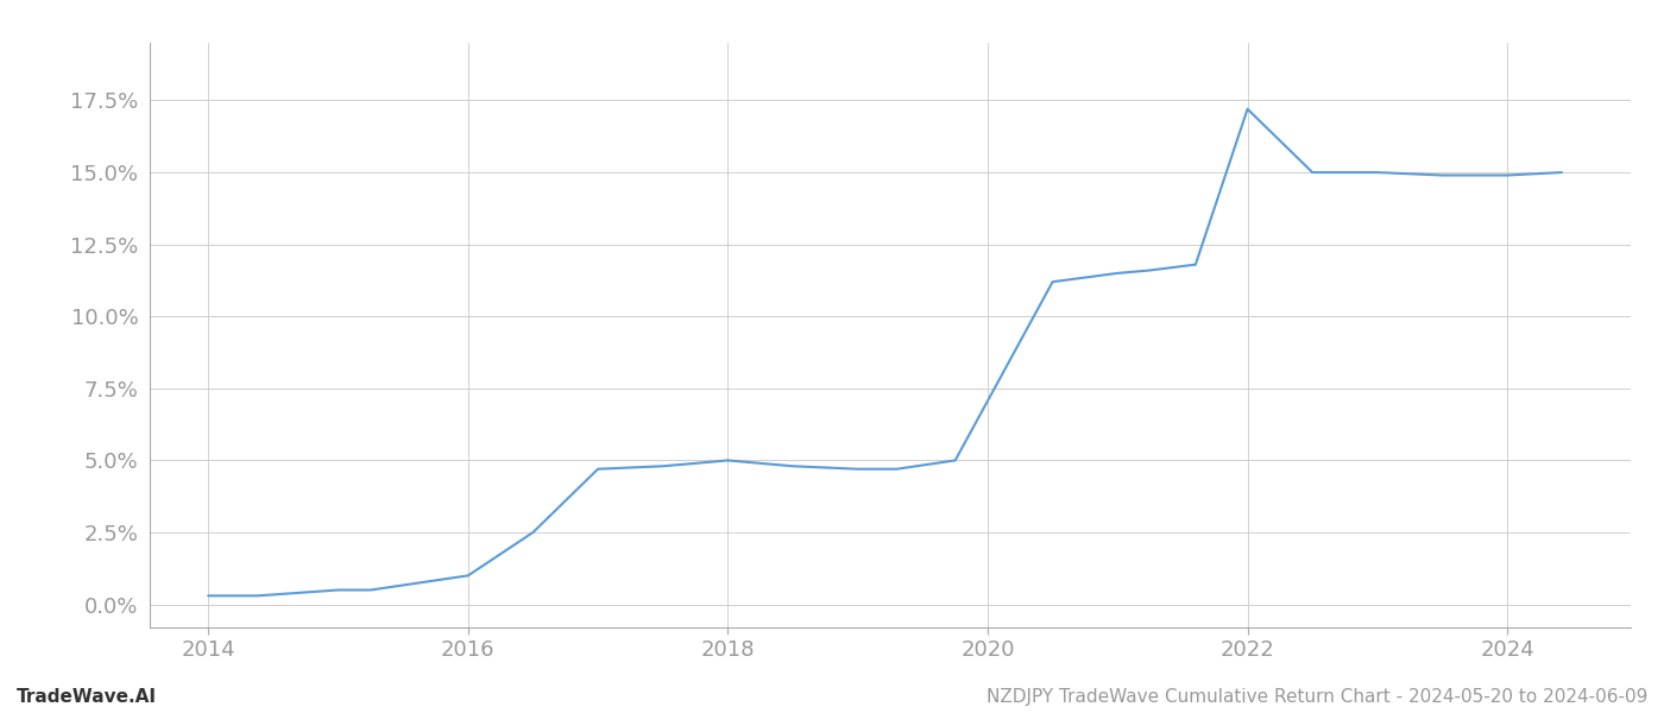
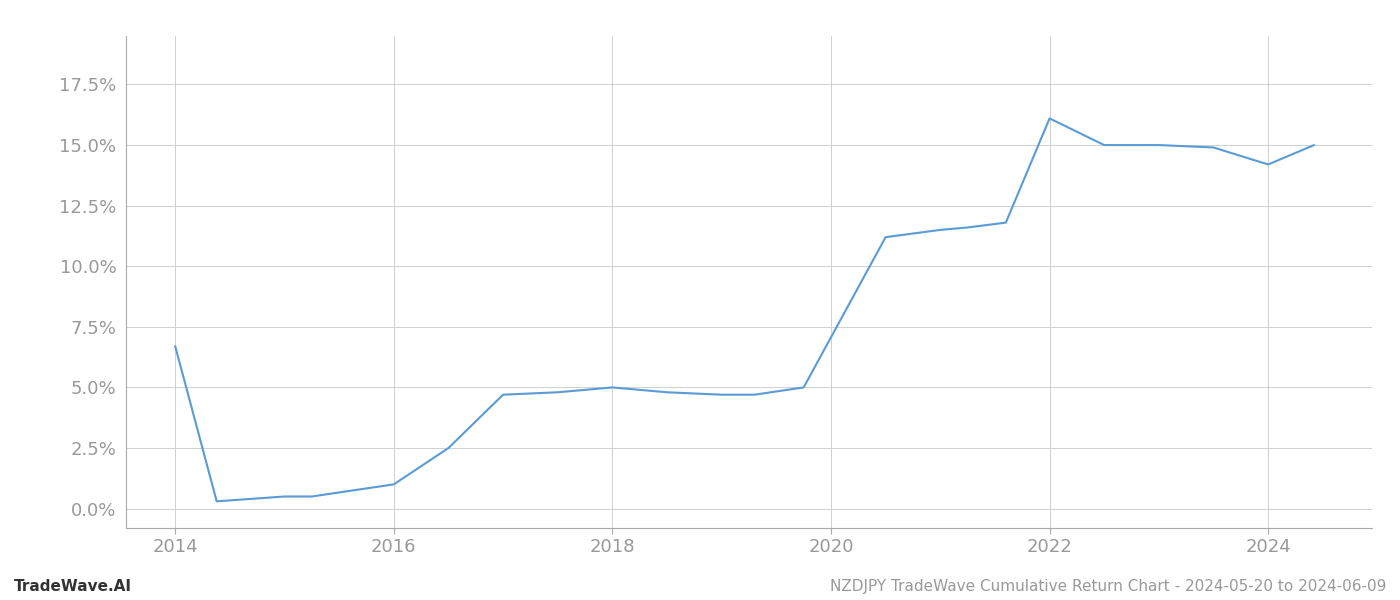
2014: 0.3% -> 6.7%
2022: 17.2% -> 16.1%
2024: 14.9% -> 14.2%
